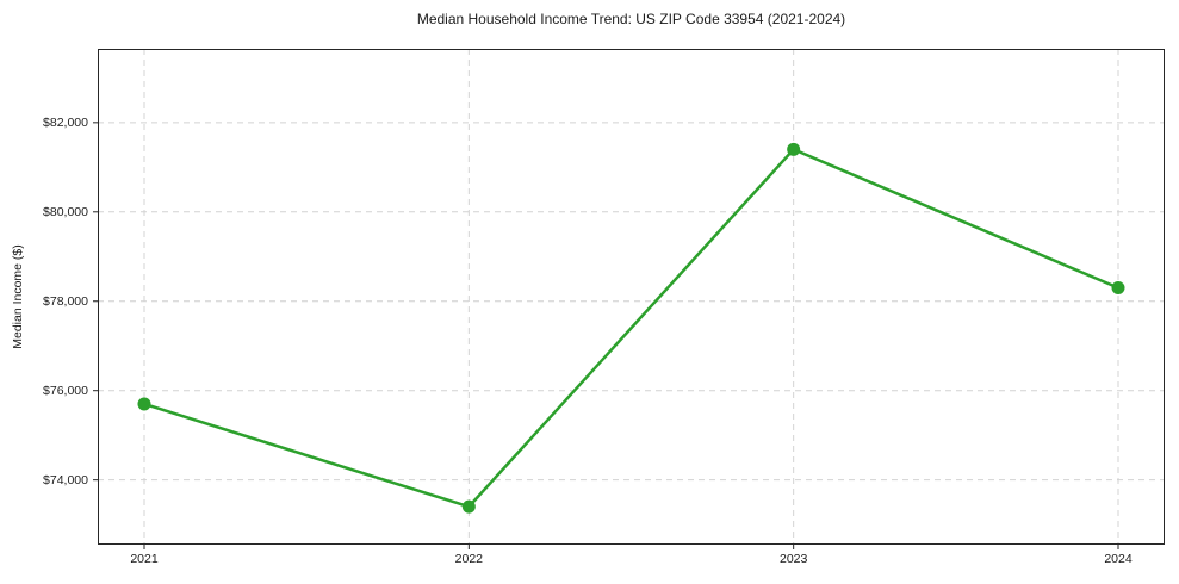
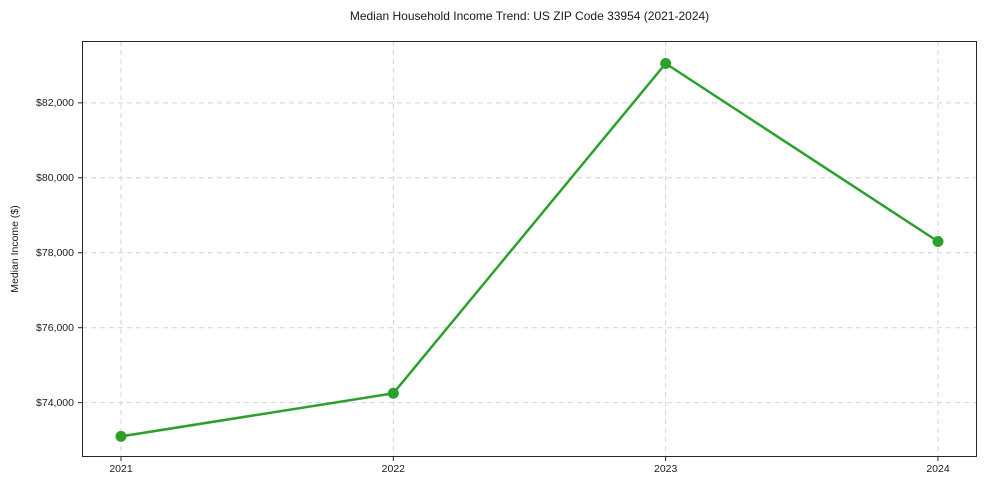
2021: $75700 -> $73100
2022: $73400 -> $74200
2023: $81400 -> $83000
